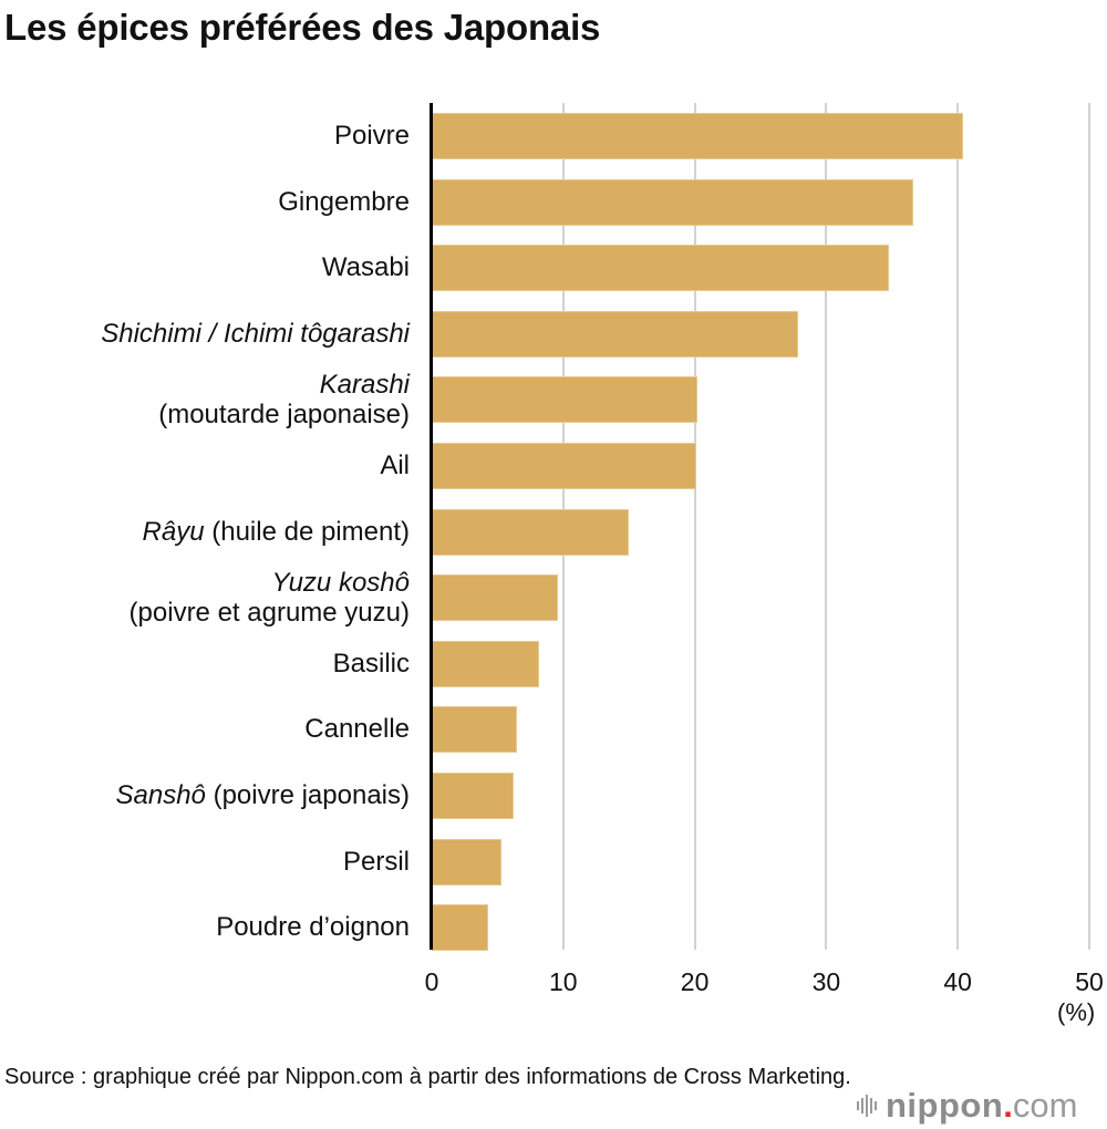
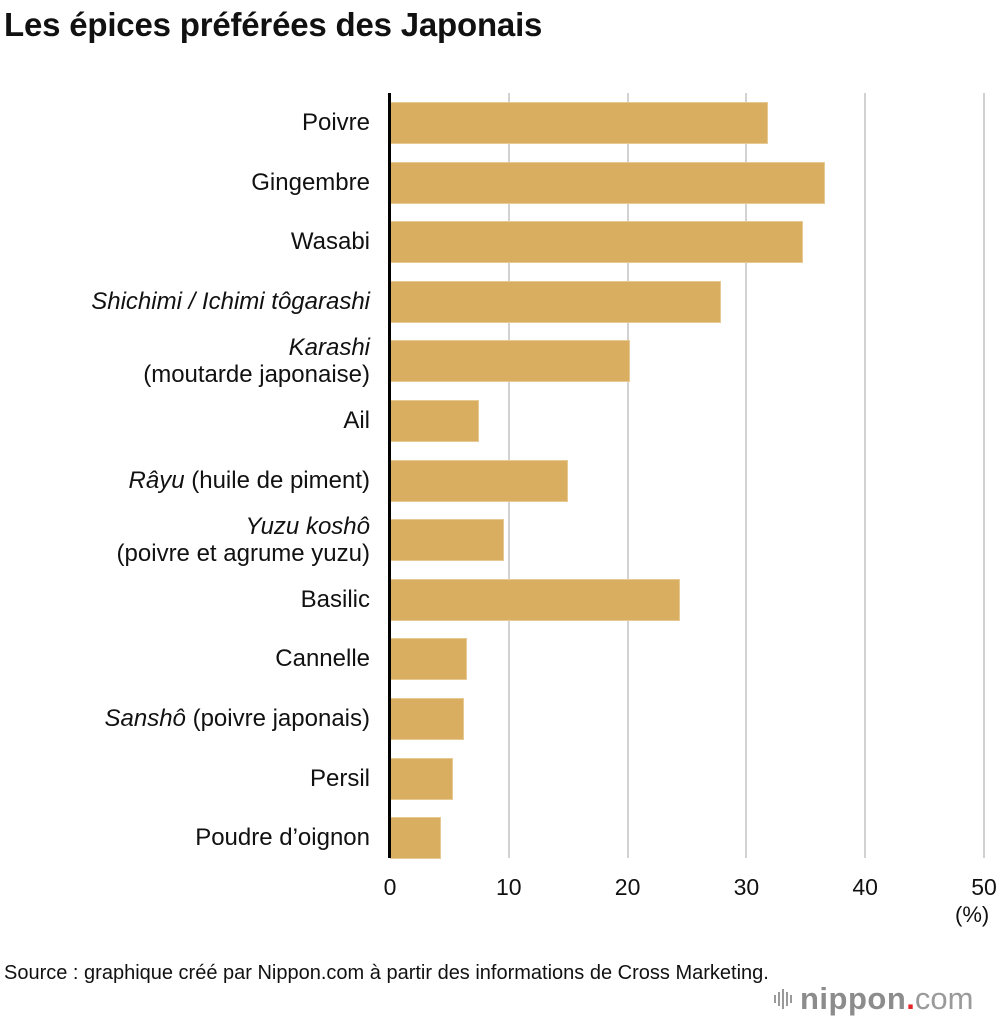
Poivre: 40.4 -> 31.8
Ail: 20.1 -> 7.5
Basilic: 8.2 -> 24.4
